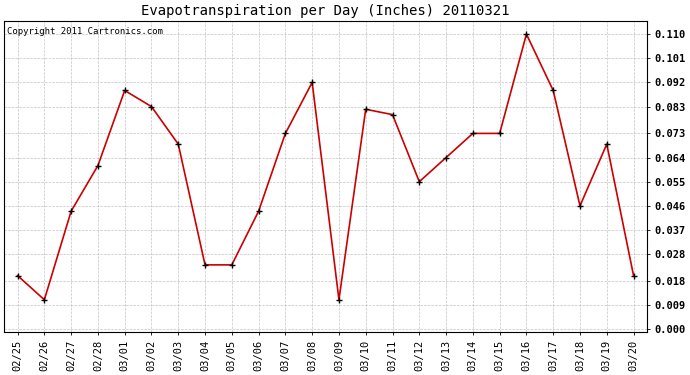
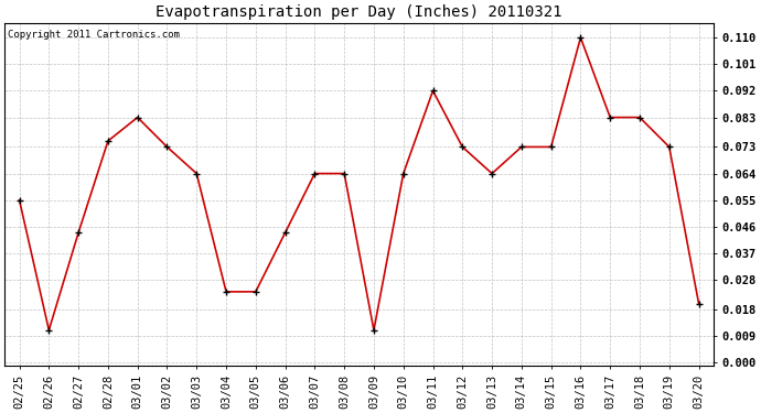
02/25: 0.020 -> 0.055
02/28: 0.061 -> 0.075
03/01: 0.089 -> 0.083
03/02: 0.083 -> 0.073
03/03: 0.069 -> 0.064
03/07: 0.073 -> 0.064
03/08: 0.092 -> 0.064
03/10: 0.082 -> 0.064
03/11: 0.080 -> 0.092
03/12: 0.055 -> 0.073
03/17: 0.089 -> 0.083
03/18: 0.046 -> 0.083
03/19: 0.069 -> 0.073
